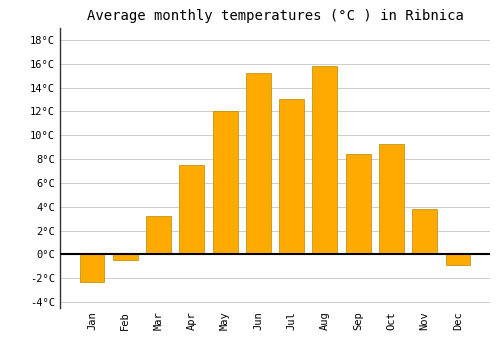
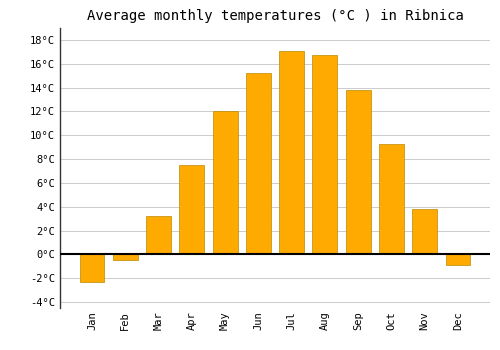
Jul: 13.0°C -> 17.1°C
Aug: 15.8°C -> 16.7°C
Sep: 8.4°C -> 13.8°C
